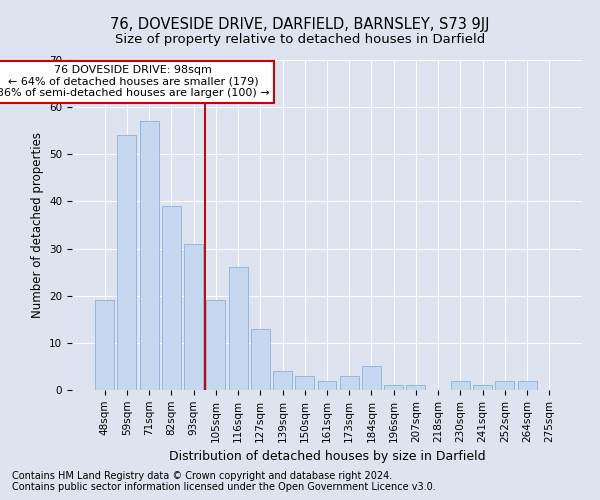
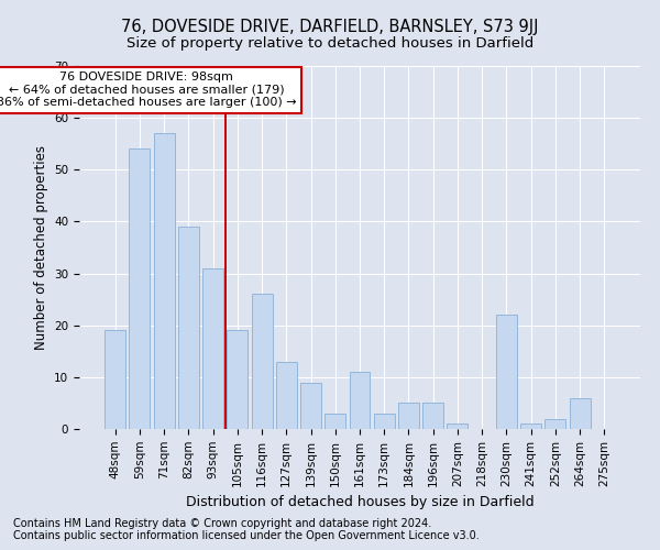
139sqm: 4 -> 9
161sqm: 2 -> 11
196sqm: 1 -> 5
230sqm: 2 -> 22
264sqm: 2 -> 6
